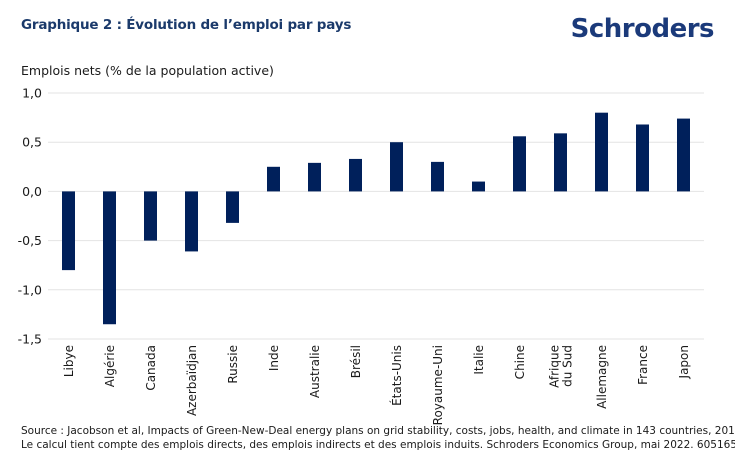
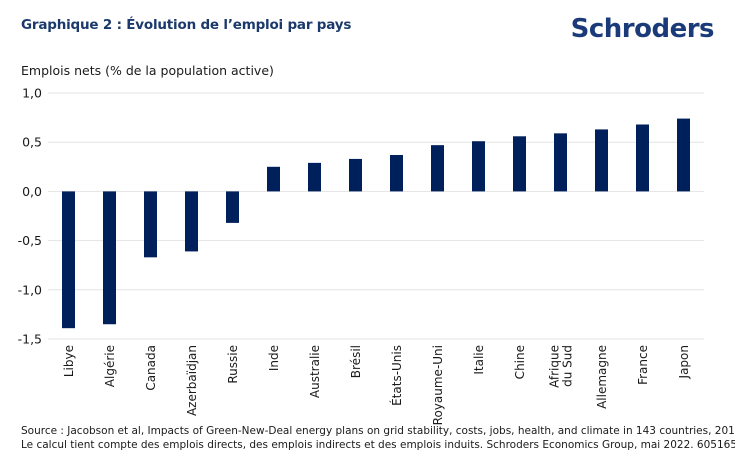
Libye: -0,8 -> -1,4
Canada: -0,5 -> -0,7
États-Unis: 0,5 -> 0,4
Royaume-Uni: 0,3 -> 0,5
Italie: 0,1 -> 0,5
Allemagne: 0,8 -> 0,6
